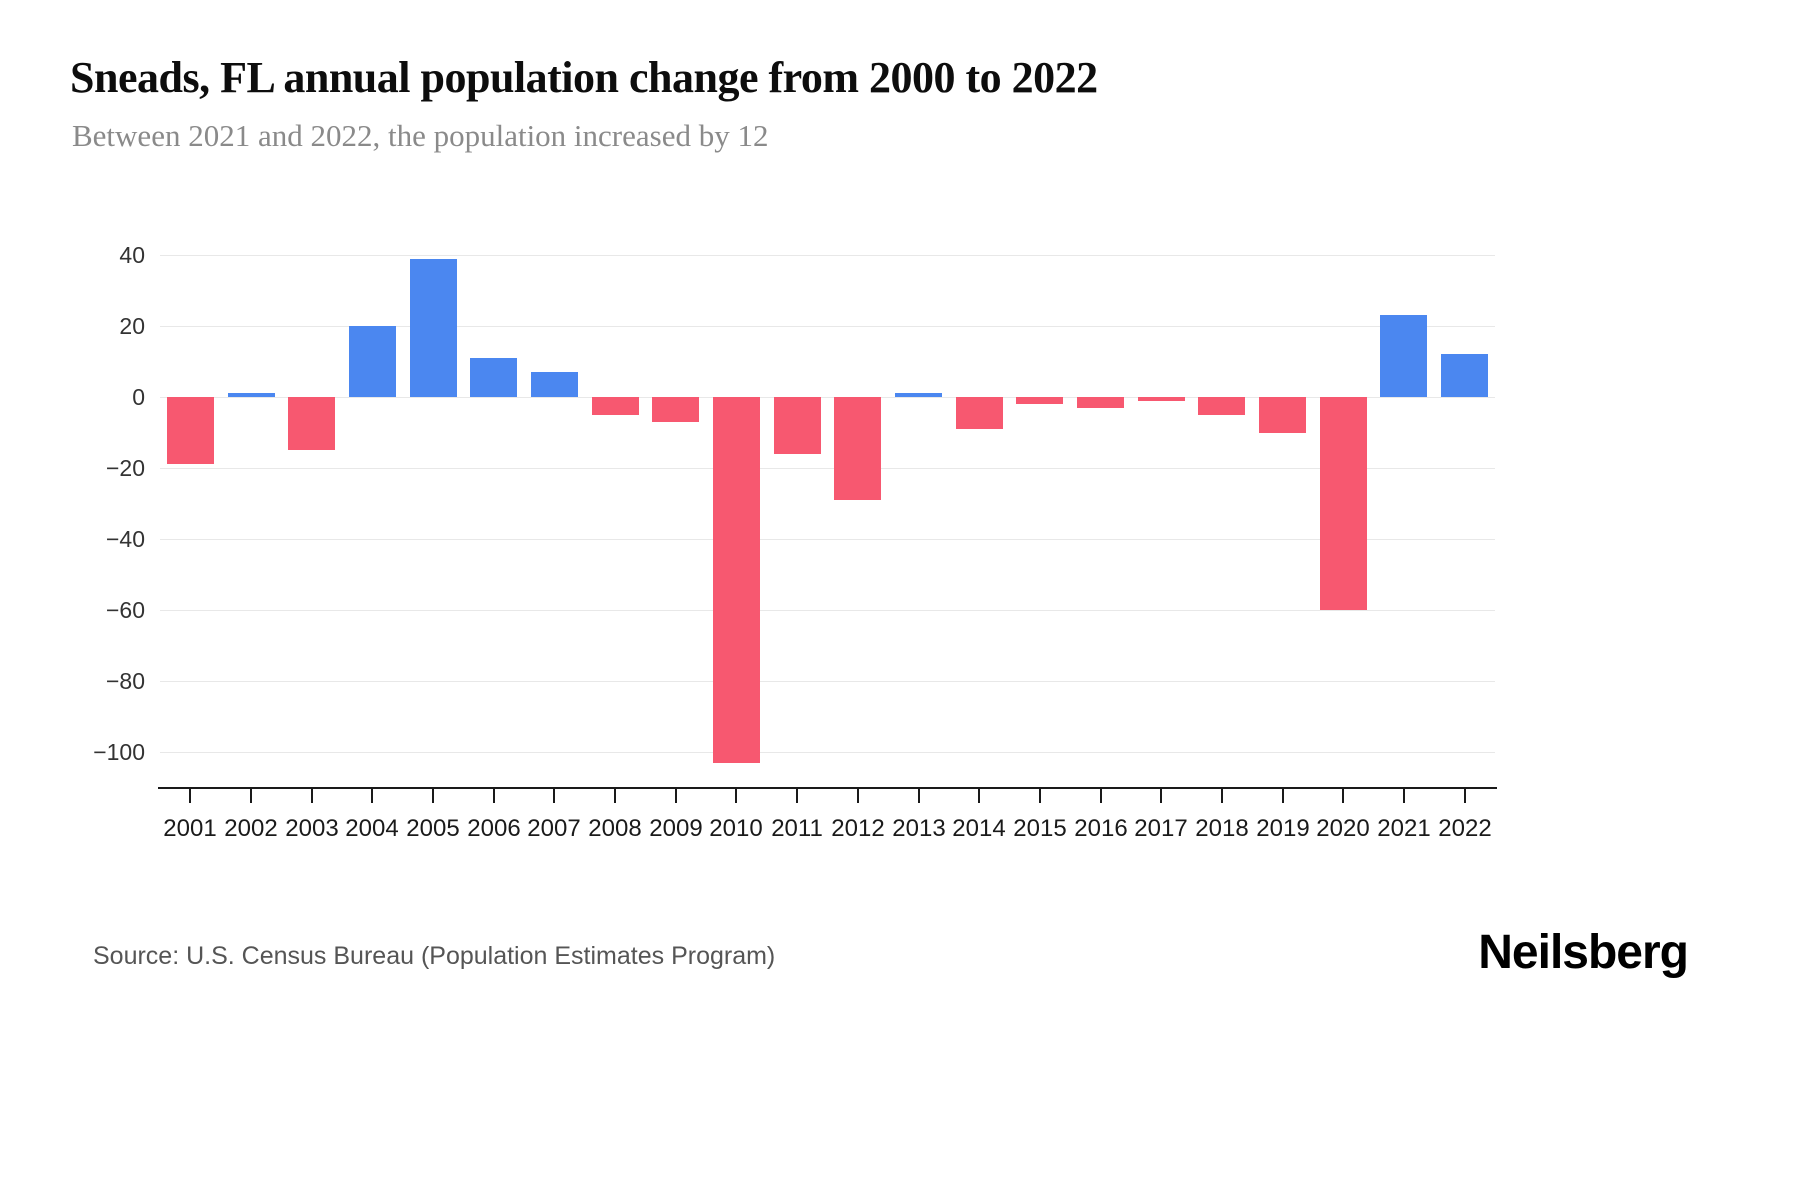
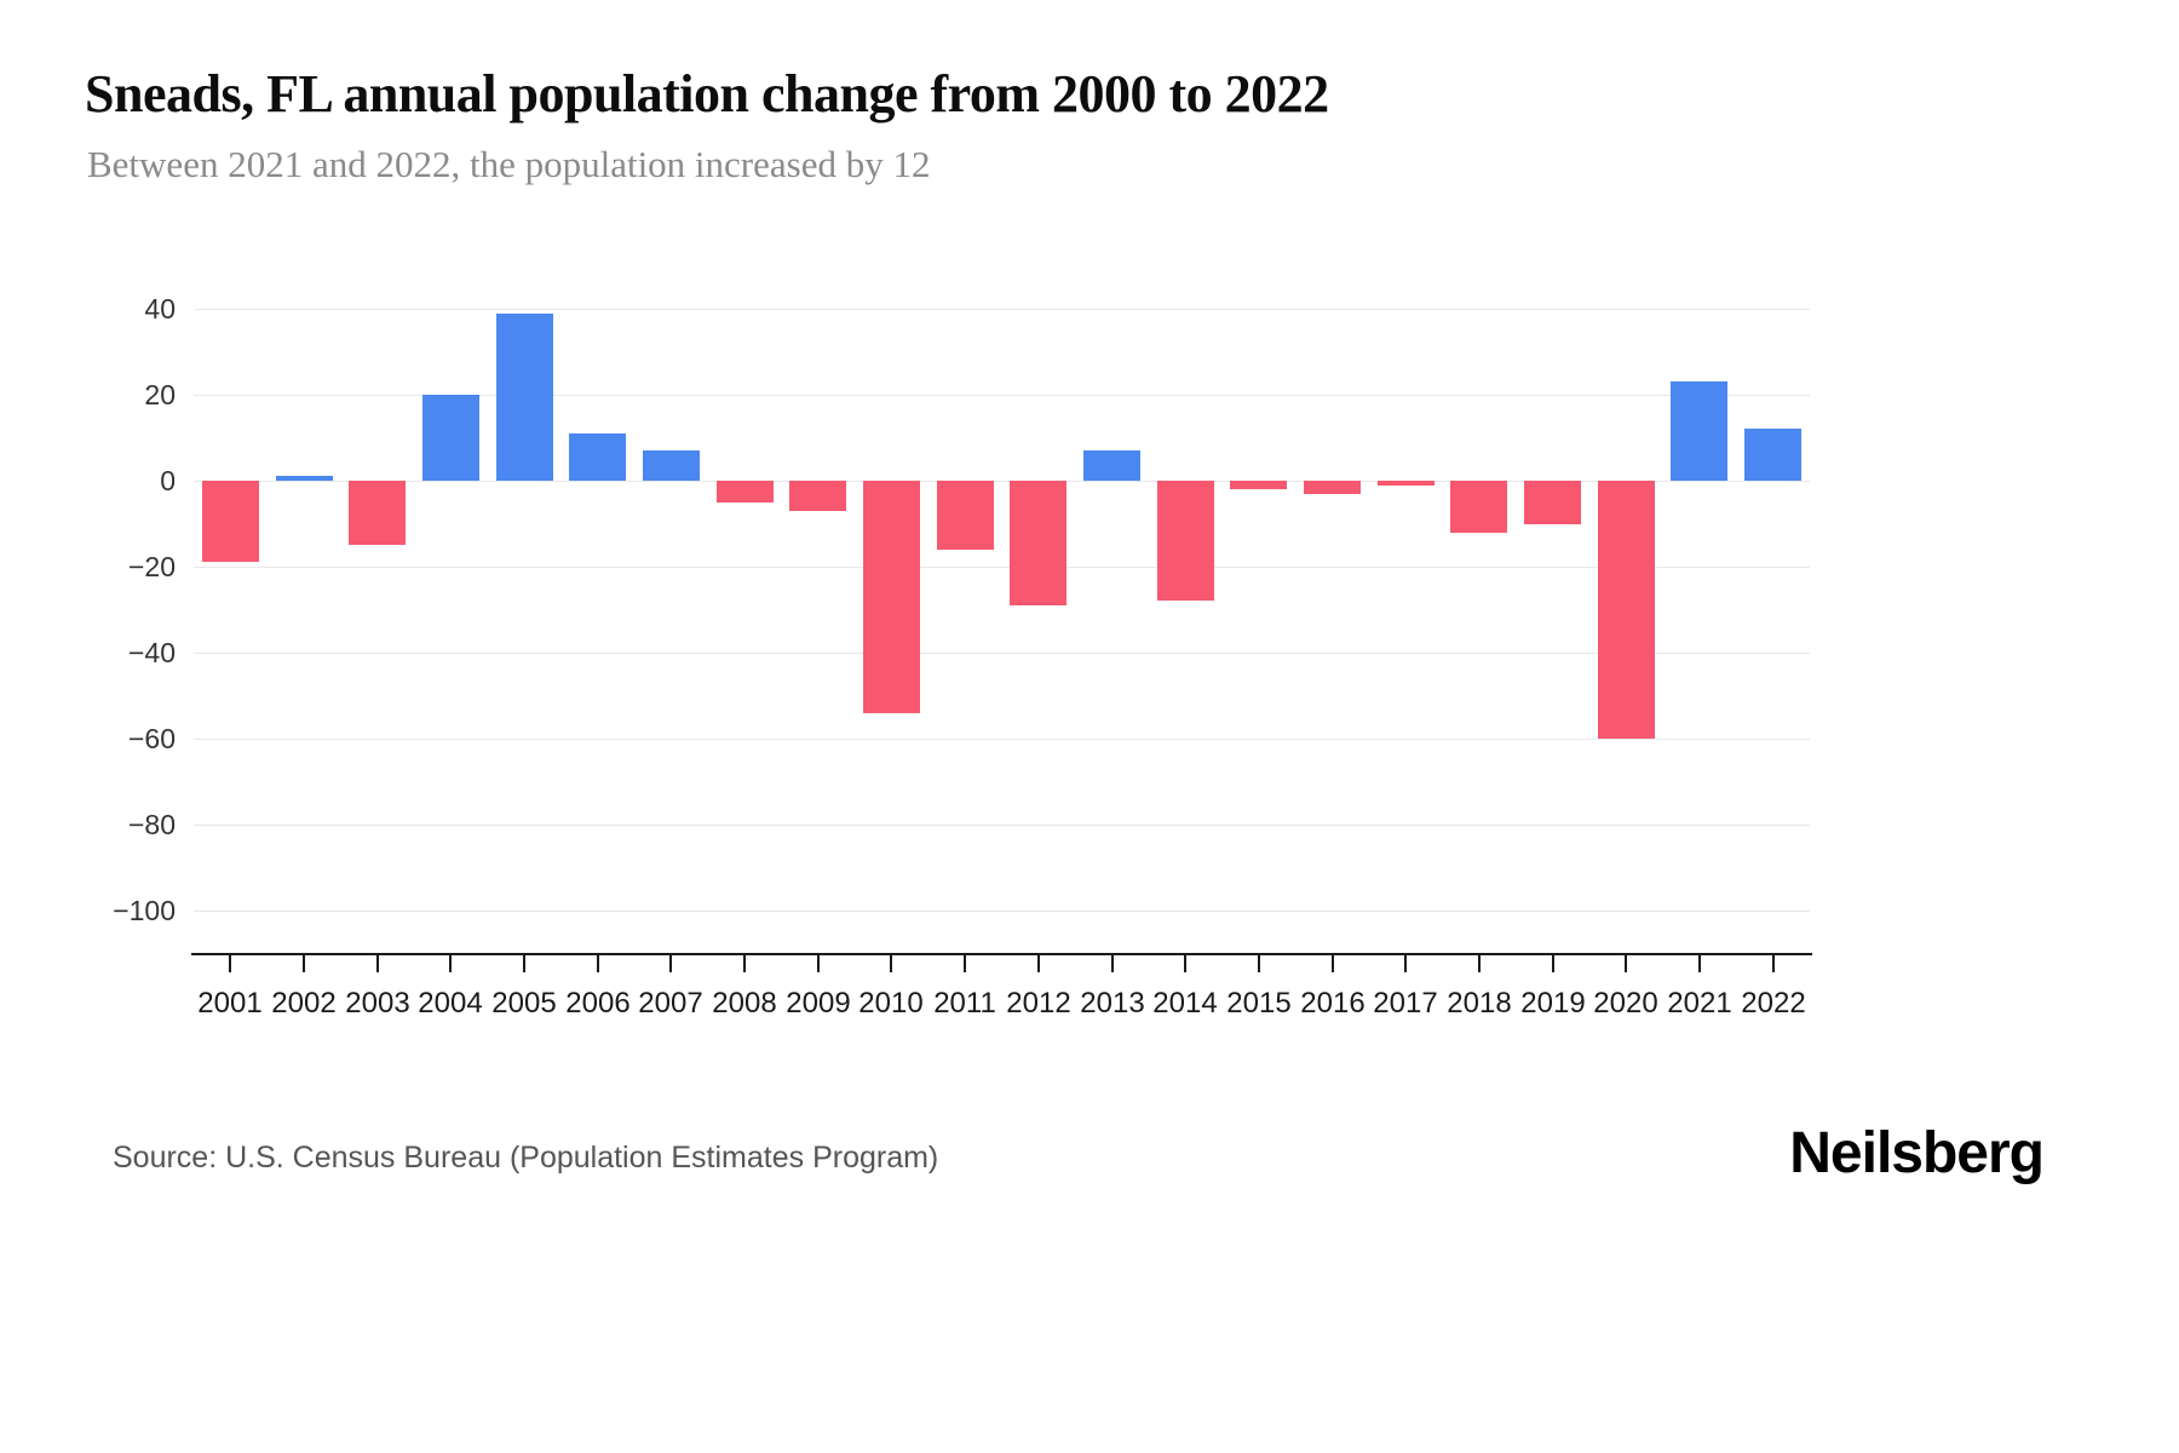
2010: -103 -> -54
2013: 1 -> 7
2014: -9 -> -28
2018: -5 -> -12
